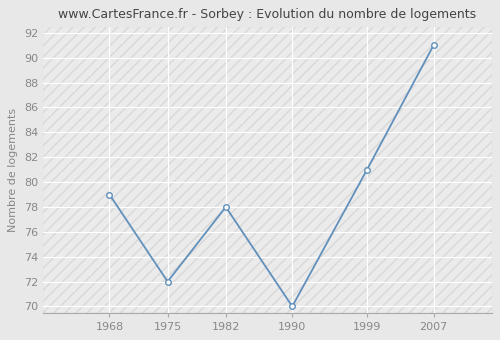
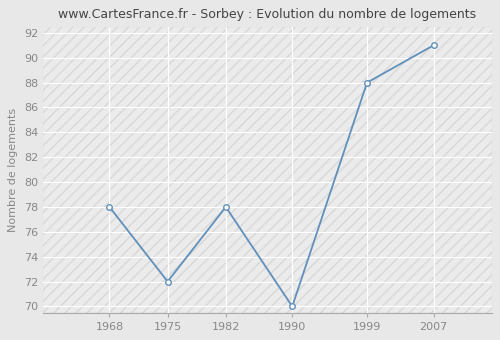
1968: 79 -> 78
1999: 81 -> 88
